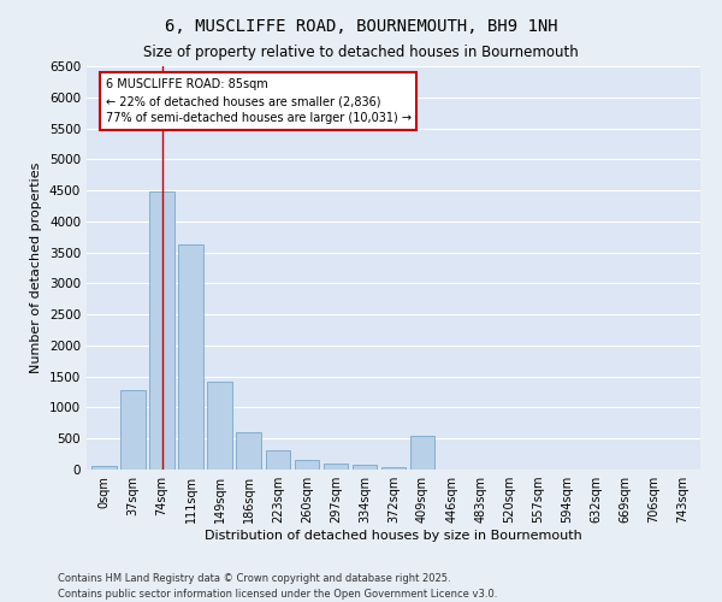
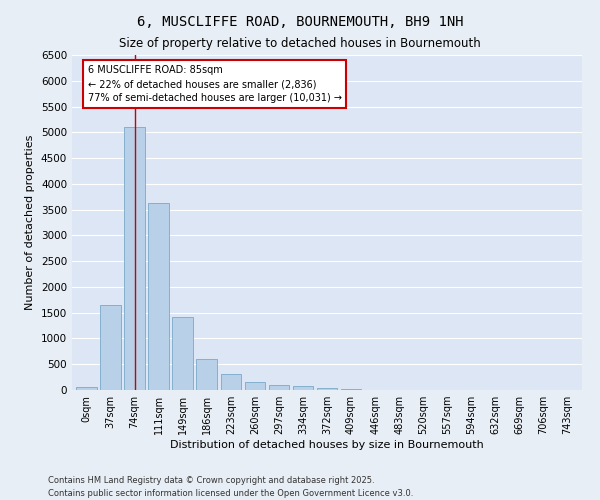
37sqm: 1280 -> 1640
74sqm: 4480 -> 5110
409sqm: 540 -> 10
